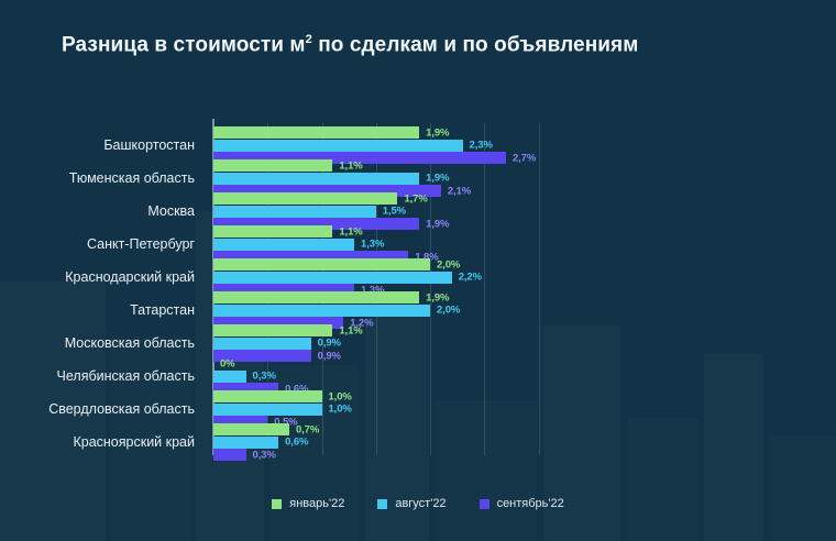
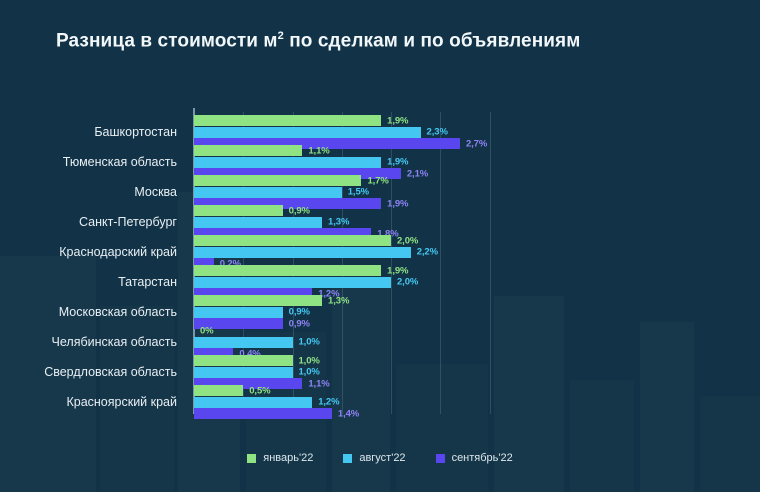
январь'22/Санкт-Петербург: 1,1% -> 0,9%
сентябрь'22/Краснодарский край: 1,3% -> 0,2%
январь'22/Московская область: 1,1% -> 1,3%
август'22/Челябинская область: 0,3% -> 1,0%
сентябрь'22/Челябинская область: 0,6% -> 0,4%
сентябрь'22/Свердловская область: 0,5% -> 1,1%
январь'22/Красноярский край: 0,7% -> 0,5%
август'22/Красноярский край: 0,6% -> 1,2%
сентябрь'22/Красноярский край: 0,3% -> 1,4%
